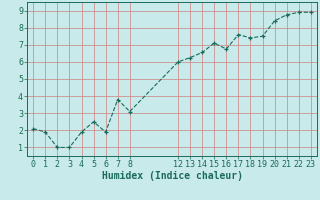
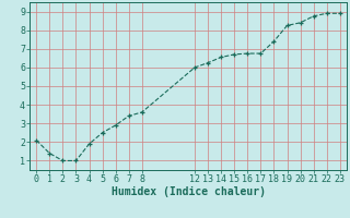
1: 1.9 -> 1.4
6: 1.9 -> 2.9
7: 3.8 -> 3.4
8: 3.1 -> 3.6
15: 7.1 -> 6.7
17: 7.6 -> 6.8
19: 7.5 -> 8.2
